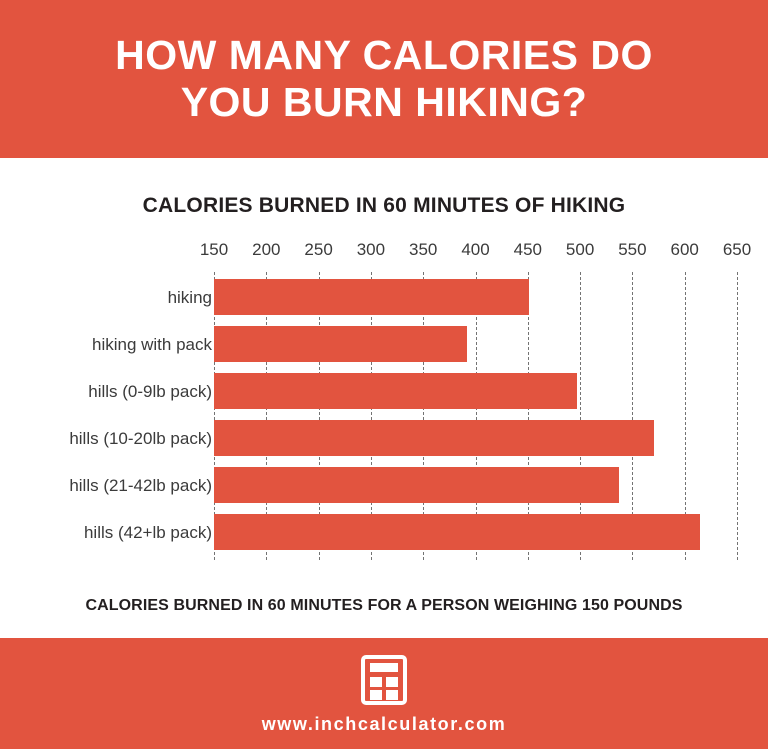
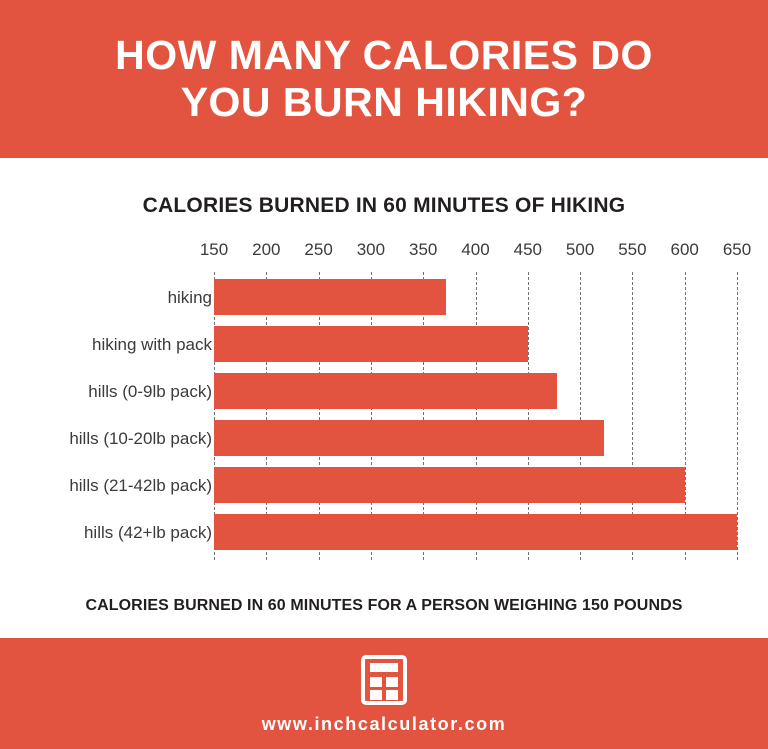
hiking: 451 -> 372
hiking with pack: 392 -> 450
hills (0-9lb pack): 497 -> 478
hills (10-20lb pack): 571 -> 523
hills (21-42lb pack): 537 -> 600
hills (42+lb pack): 615 -> 650
